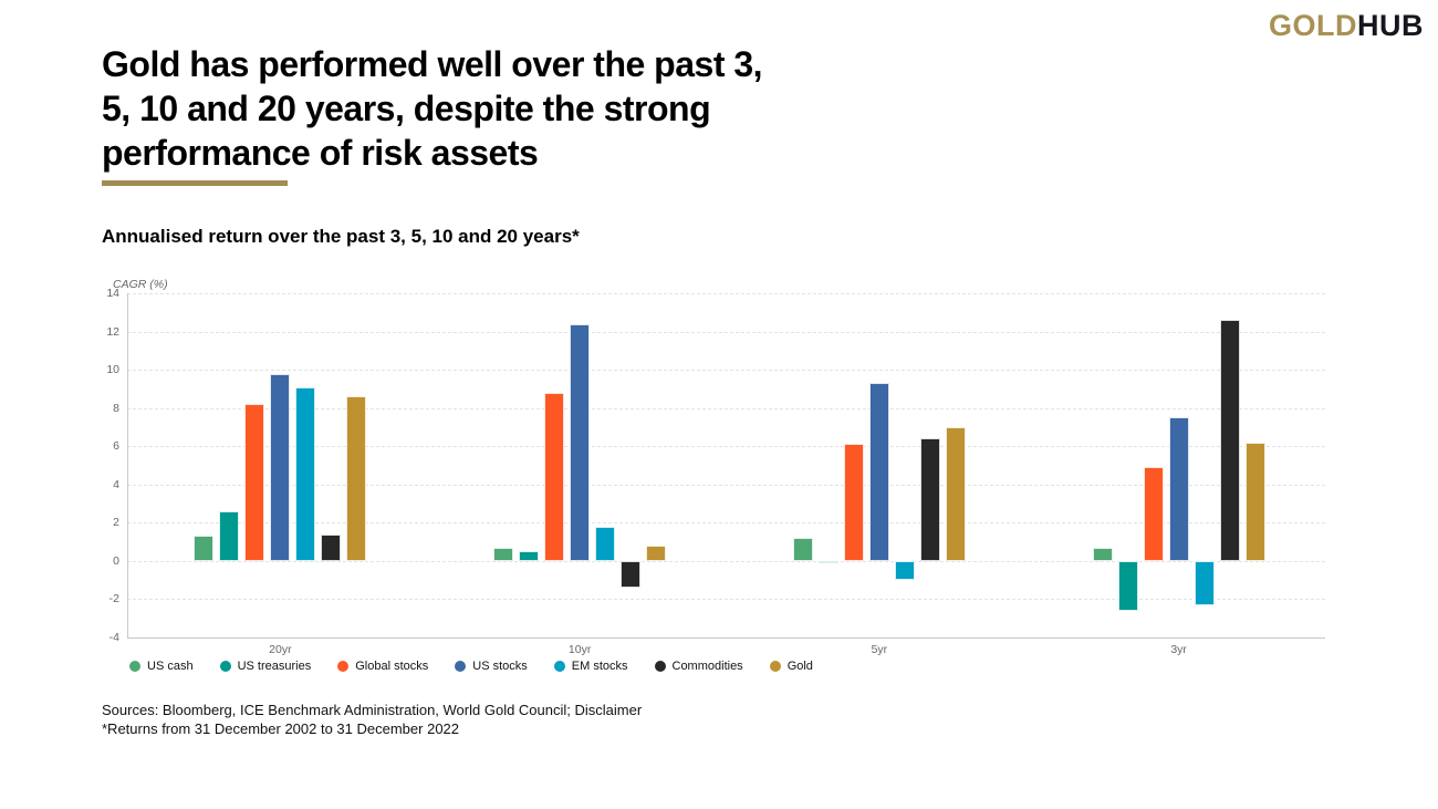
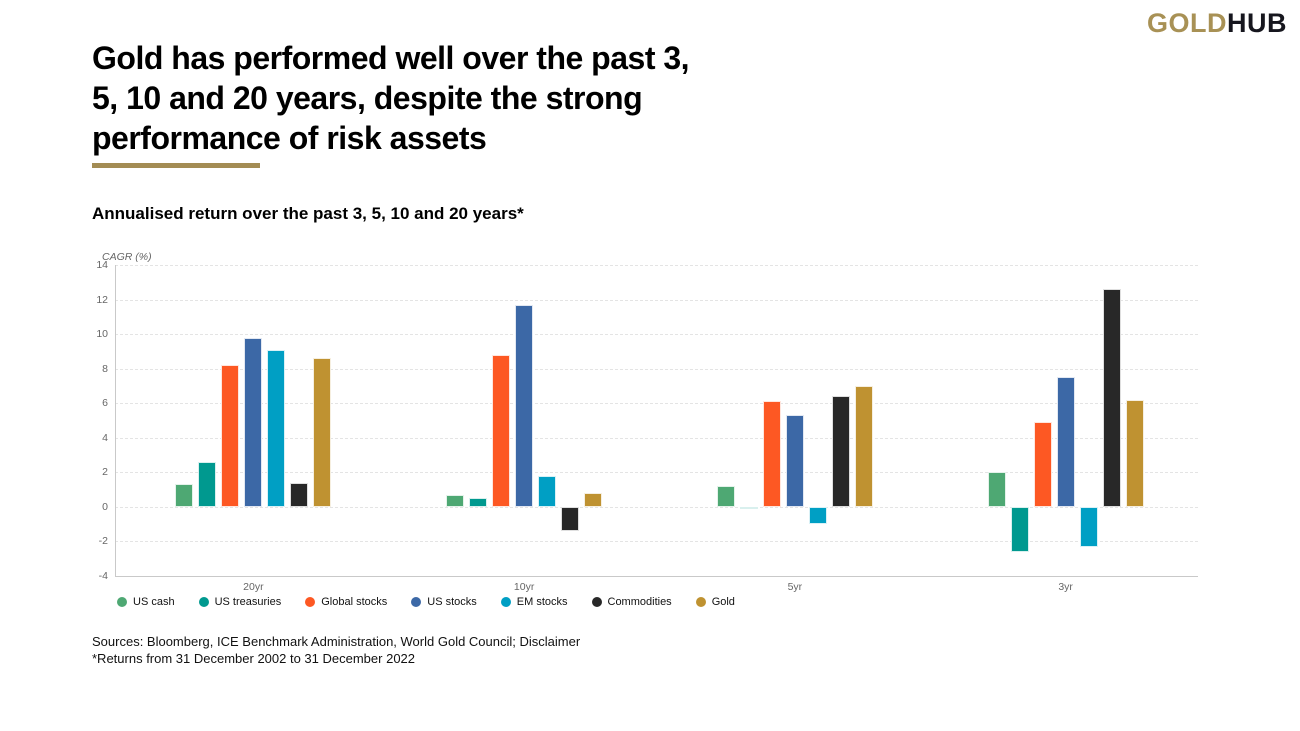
US stocks/10yr: 12.4 -> 11.7
US stocks/5yr: 9.3 -> 5.3
US cash/3yr: 0.7 -> 2.0
